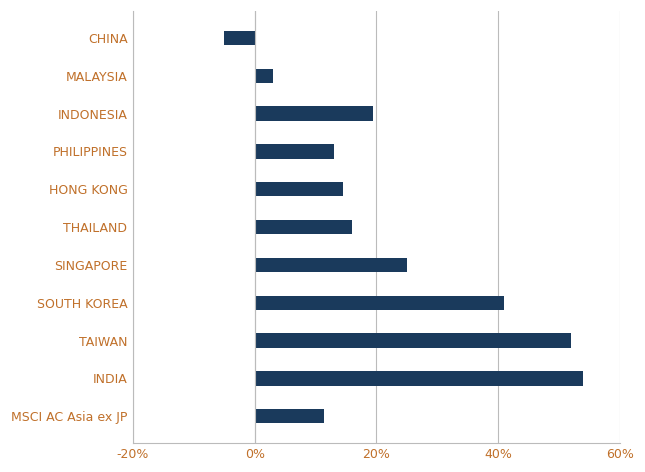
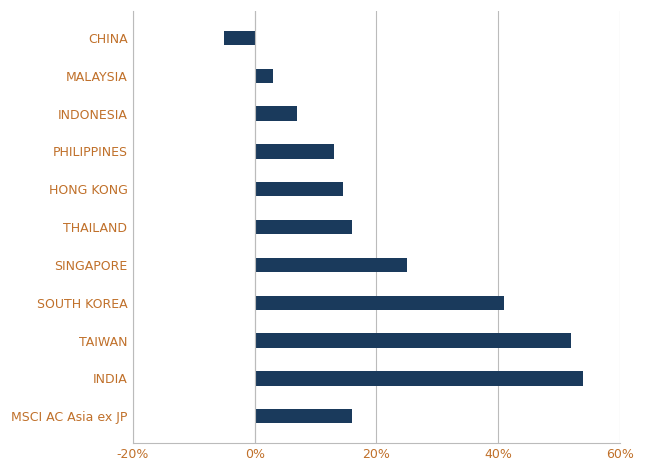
INDONESIA: 19.4% -> 7.0%
MSCI AC Asia ex JP: 11.4% -> 16.0%
